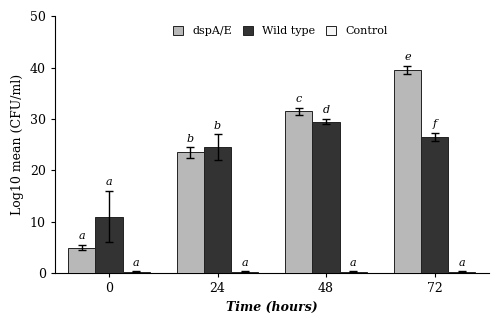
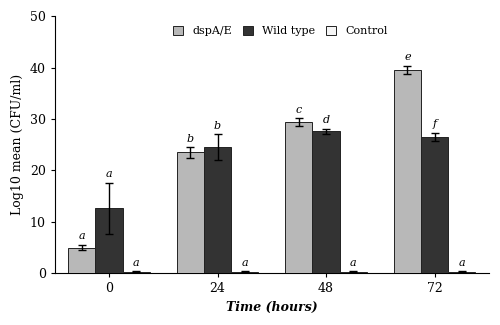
Wild type/0: 11.0 -> 12.6
dspA/E/48: 31.5 -> 29.4
Wild type/48: 29.5 -> 27.6
